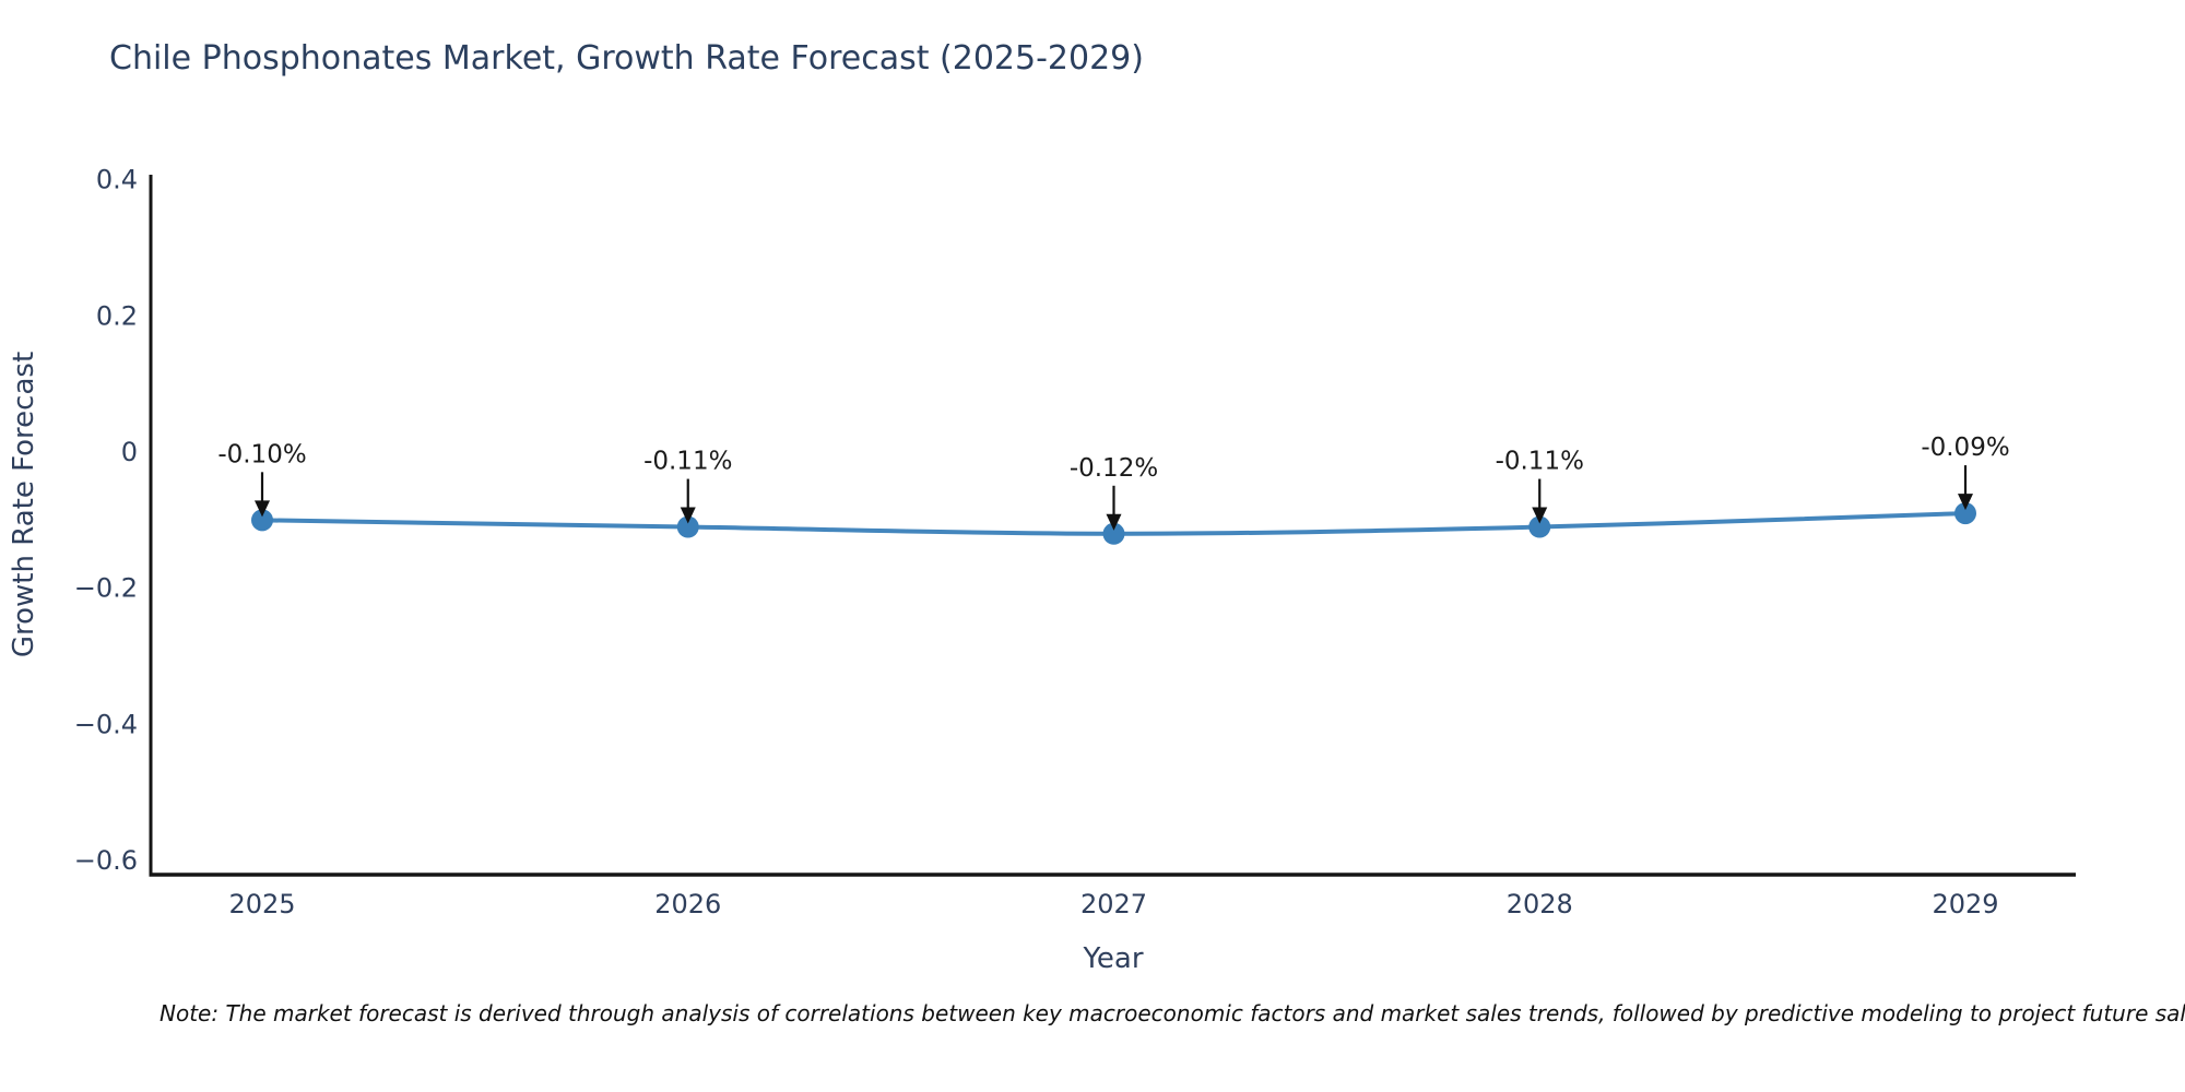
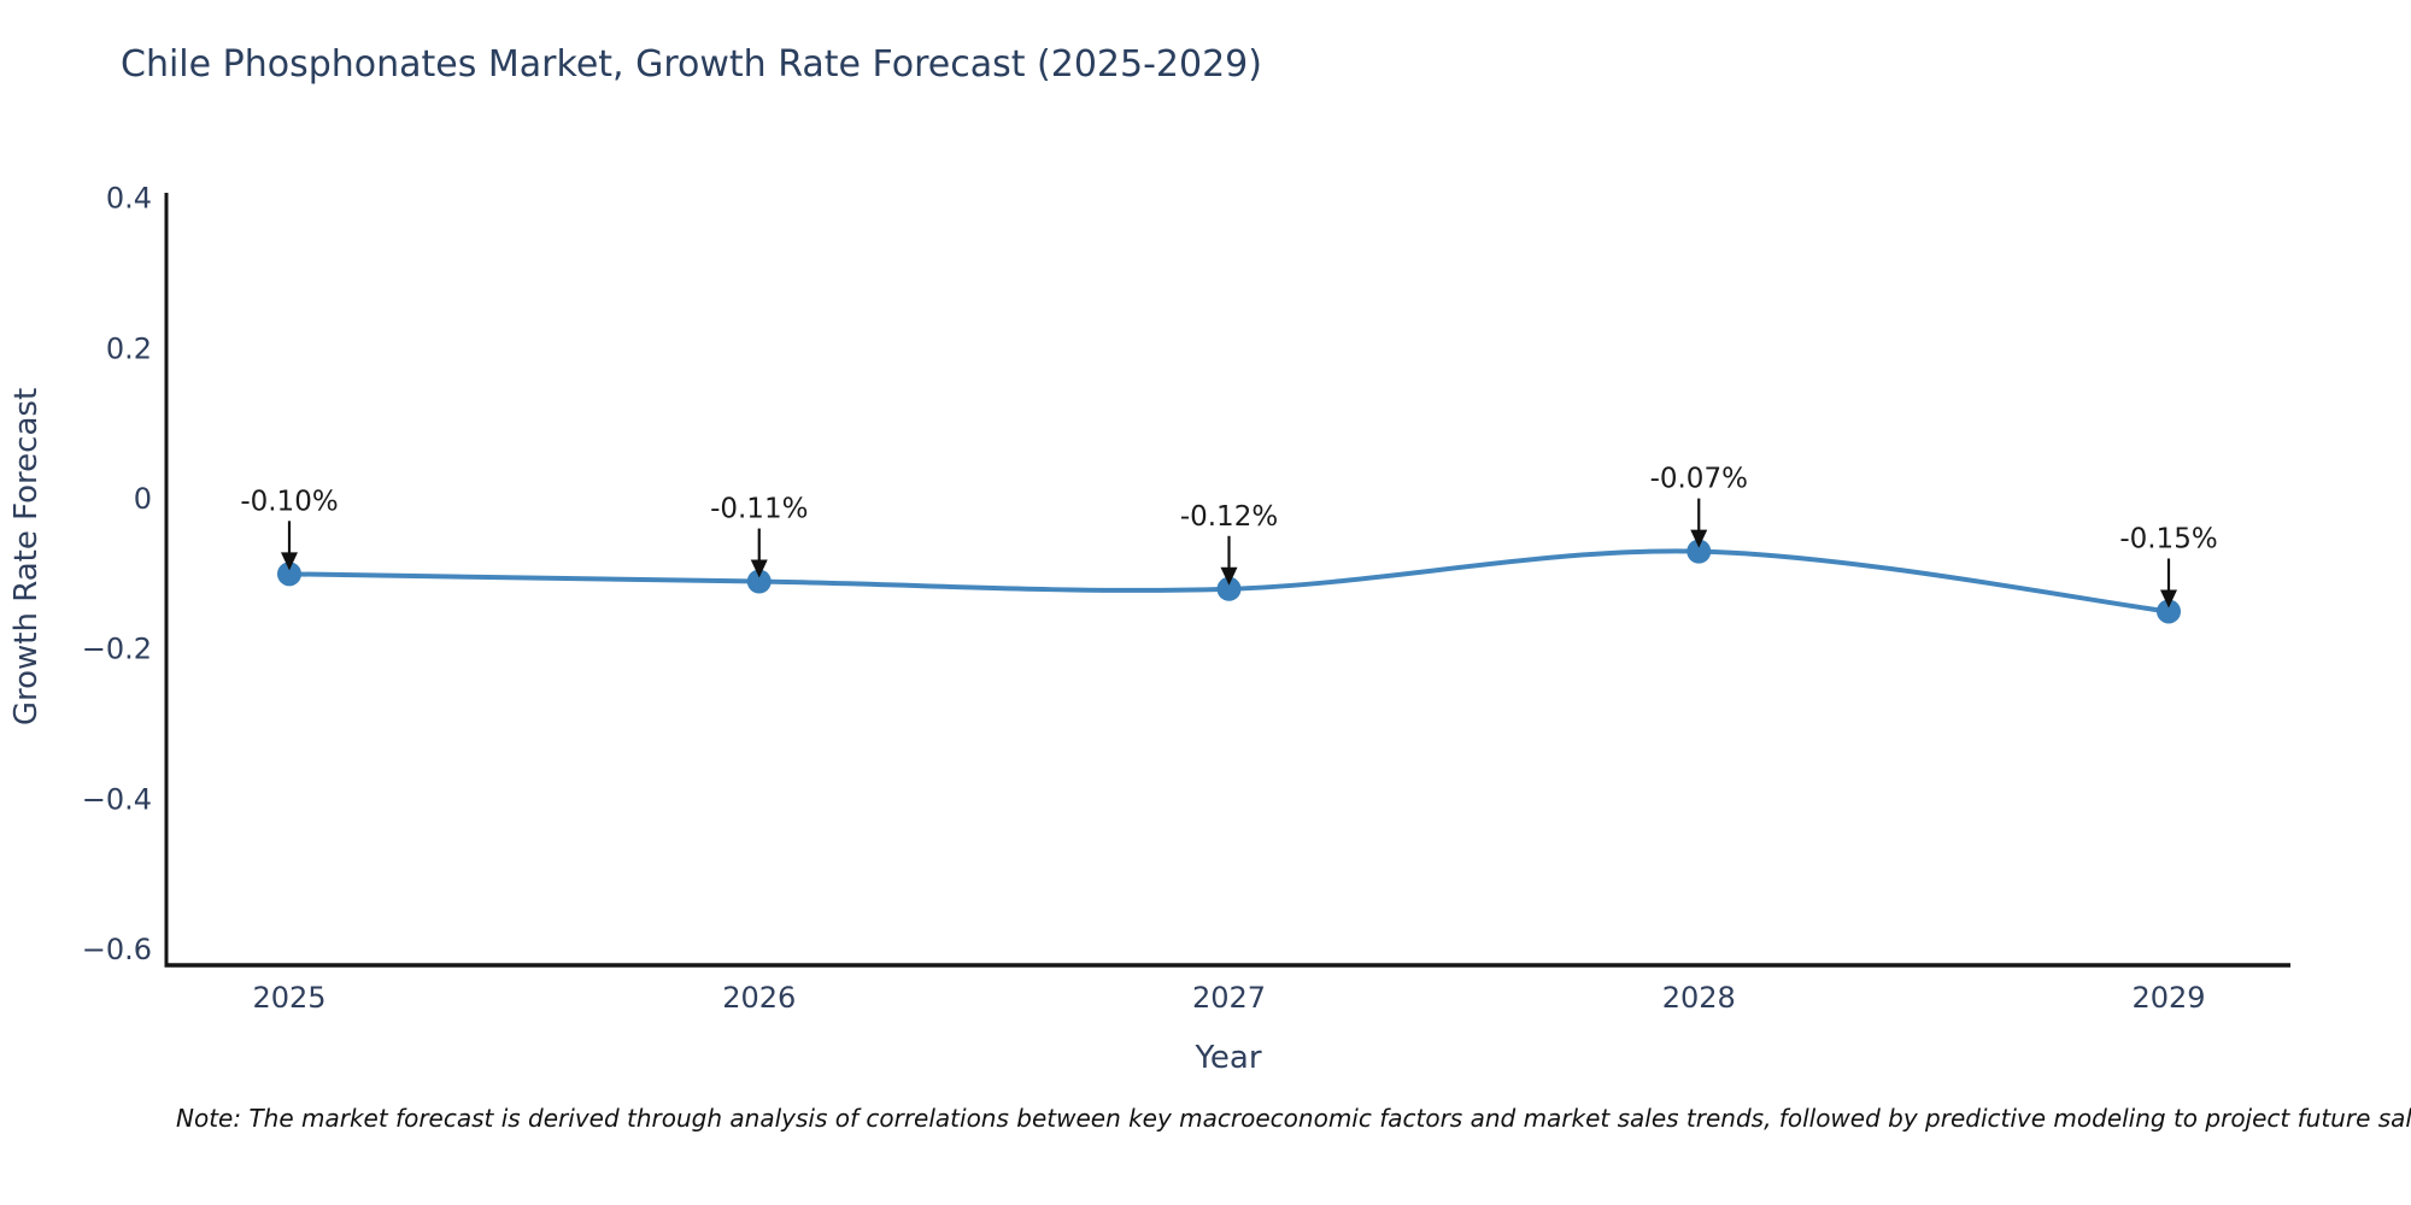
2028: -0.11% -> -0.07%
2029: -0.09% -> -0.15%
